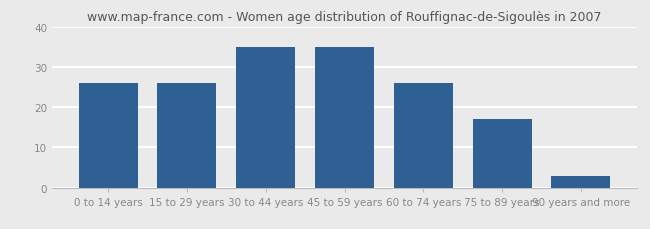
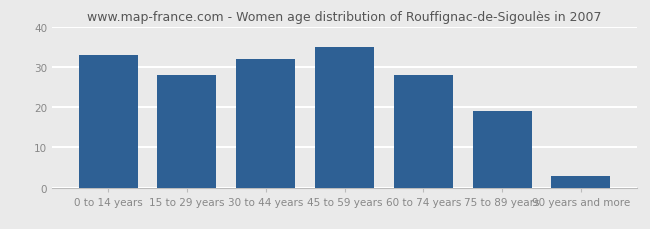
0 to 14 years: 26 -> 33
15 to 29 years: 26 -> 28
30 to 44 years: 35 -> 32
60 to 74 years: 26 -> 28
75 to 89 years: 17 -> 19
